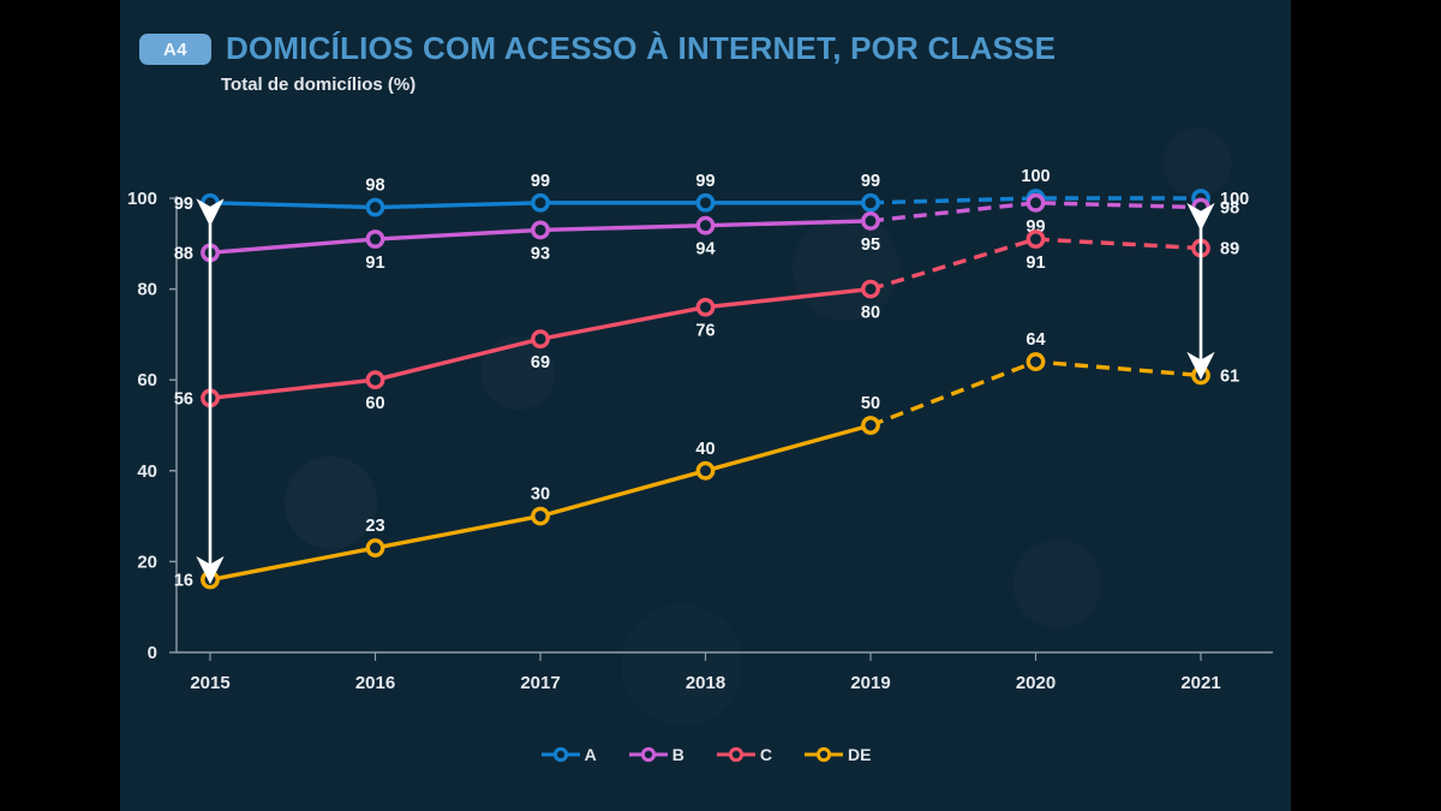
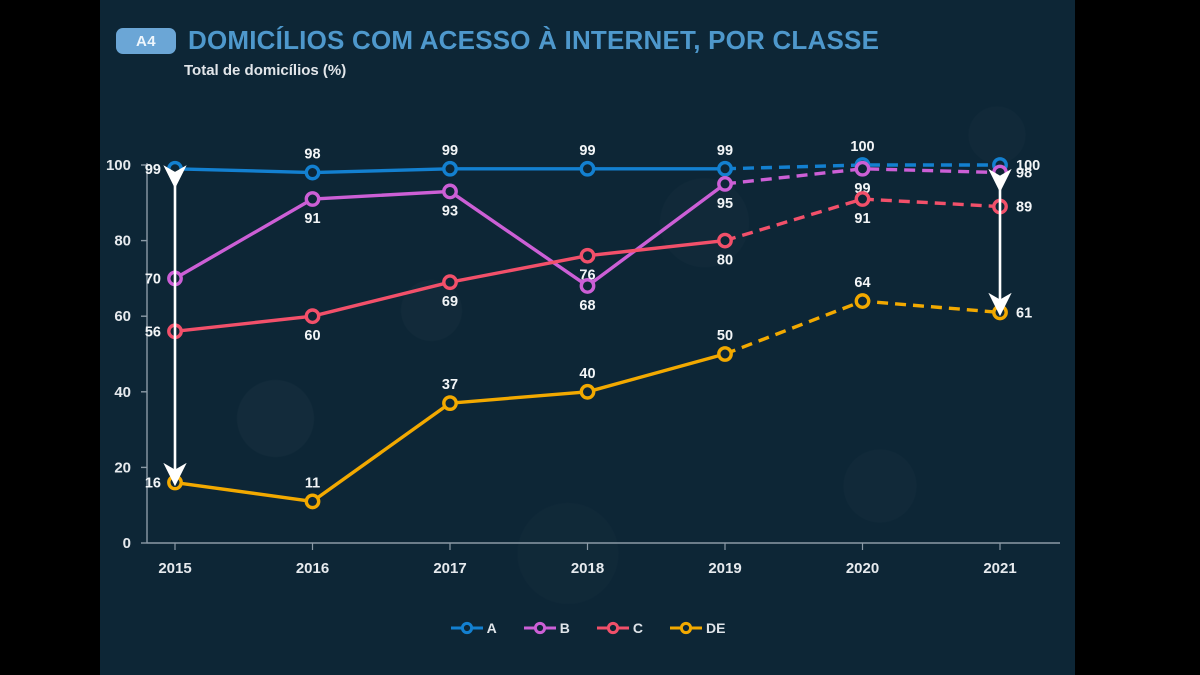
B/2015: 88 -> 70
DE/2016: 23 -> 11
DE/2017: 30 -> 37
B/2018: 94 -> 68
